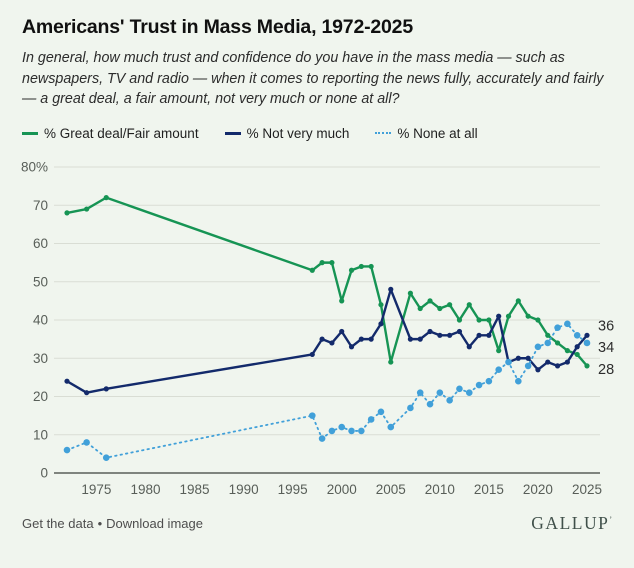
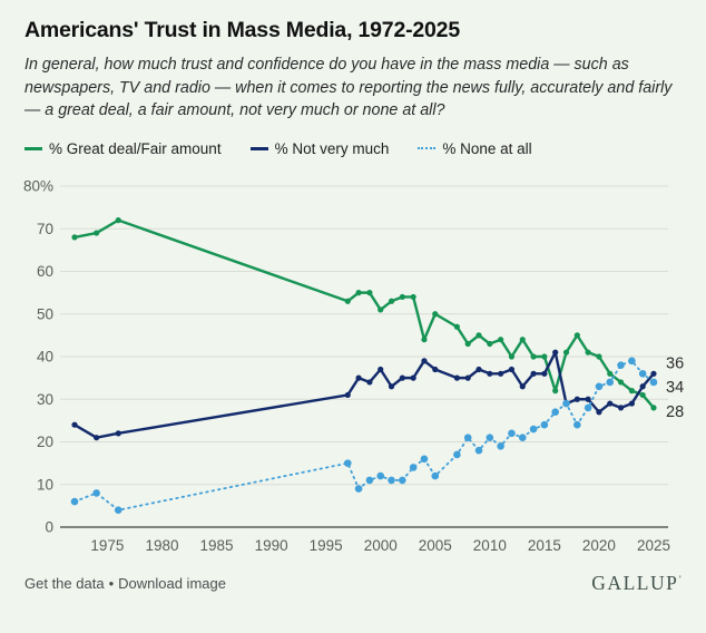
% Great deal/Fair amount/2000: 45% -> 51%
% Great deal/Fair amount/2005: 29% -> 50%
% Not very much/2005: 48% -> 37%
